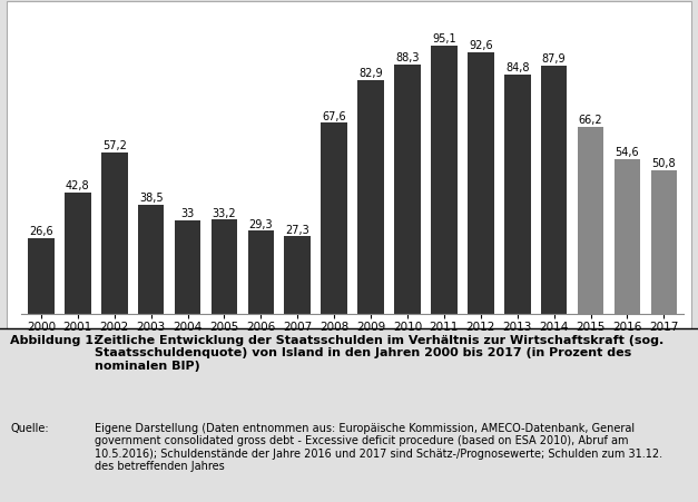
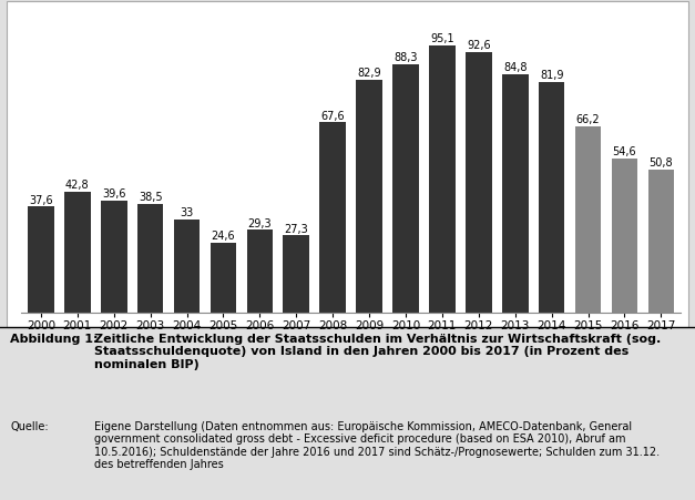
2000: 26,6 -> 37,6
2002: 57,2 -> 39,6
2005: 33,2 -> 24,6
2014: 87,9 -> 81,9
